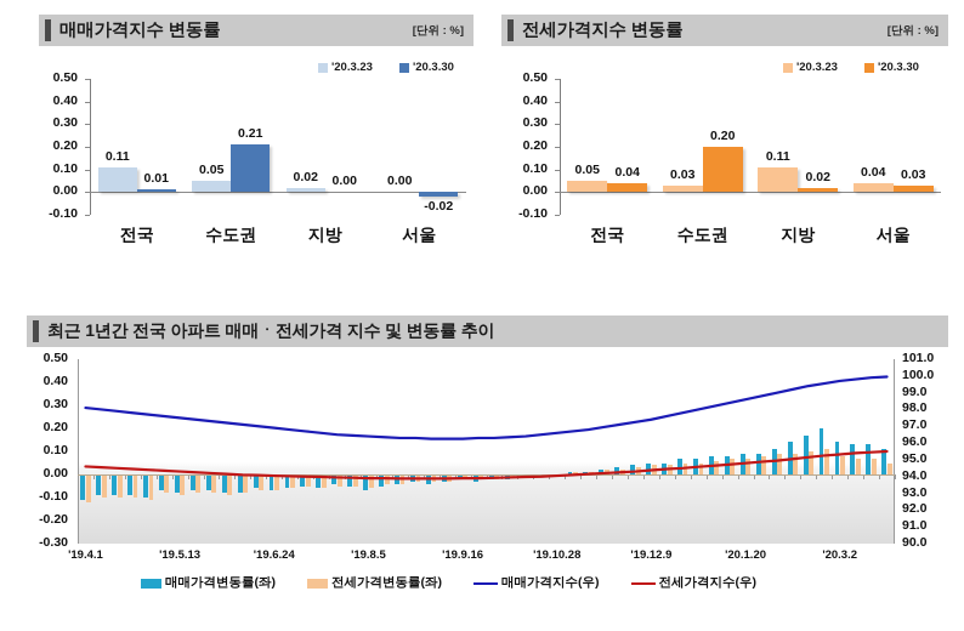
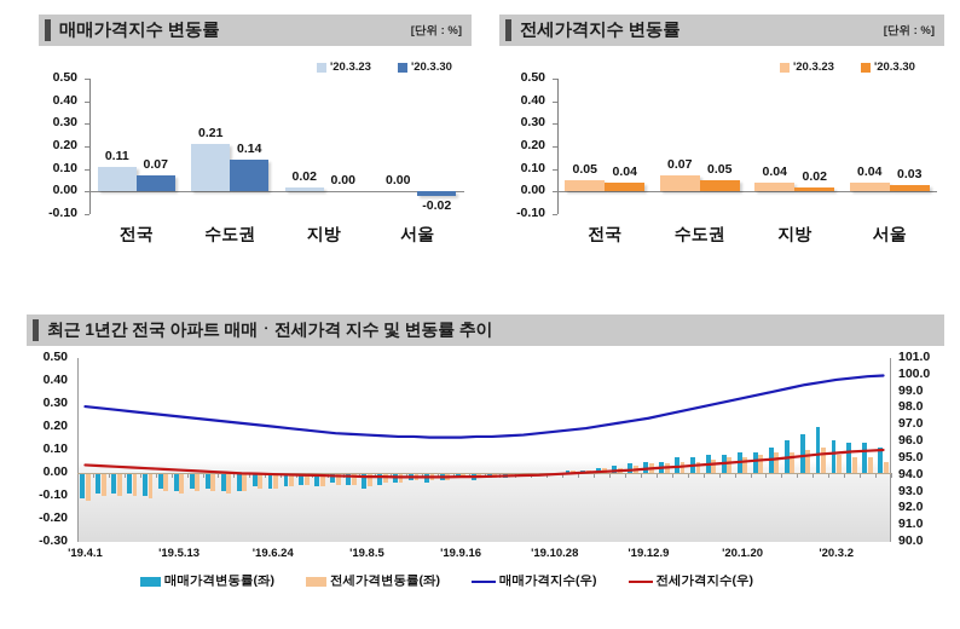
매매가격지수 변동률/'20.3.30/전국: 0.01 -> 0.07
매매가격지수 변동률/'20.3.23/수도권: 0.05 -> 0.21
매매가격지수 변동률/'20.3.30/수도권: 0.21 -> 0.14
전세가격지수 변동률/'20.3.23/수도권: 0.03 -> 0.07
전세가격지수 변동률/'20.3.30/수도권: 0.20 -> 0.05
전세가격지수 변동률/'20.3.23/지방: 0.11 -> 0.04
